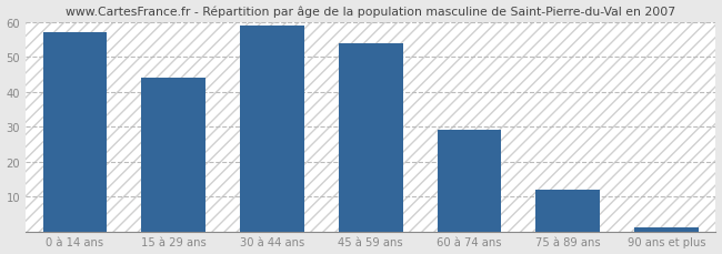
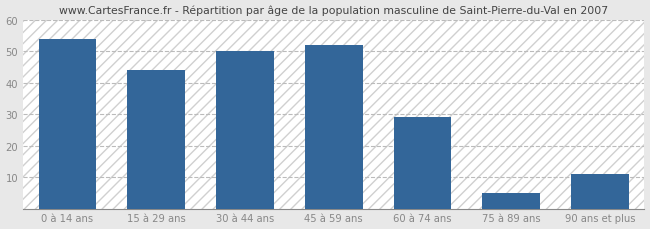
0 à 14 ans: 57 -> 54
30 à 44 ans: 59 -> 50
45 à 59 ans: 54 -> 52
75 à 89 ans: 12 -> 5
90 ans et plus: 1 -> 11
